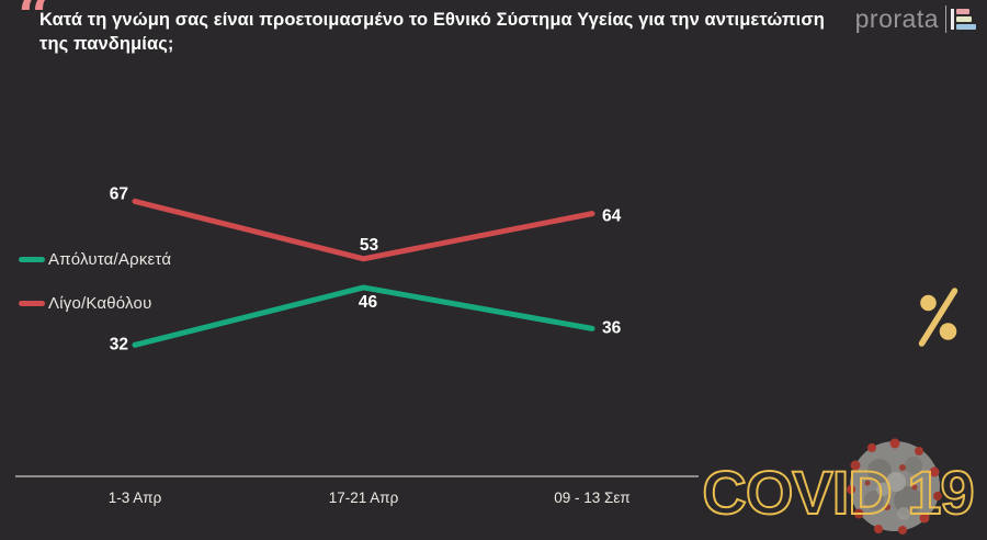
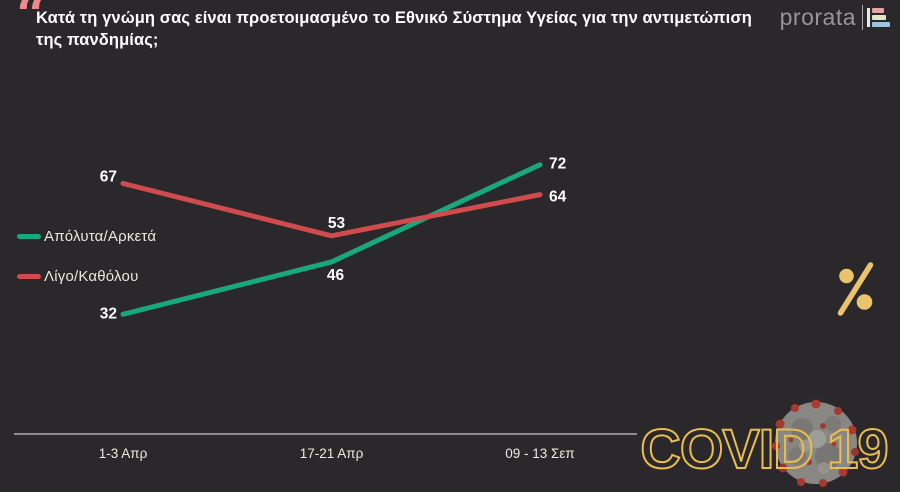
Απόλυτα/Αρκετά/09 - 13 Σεπ: 36 -> 72
